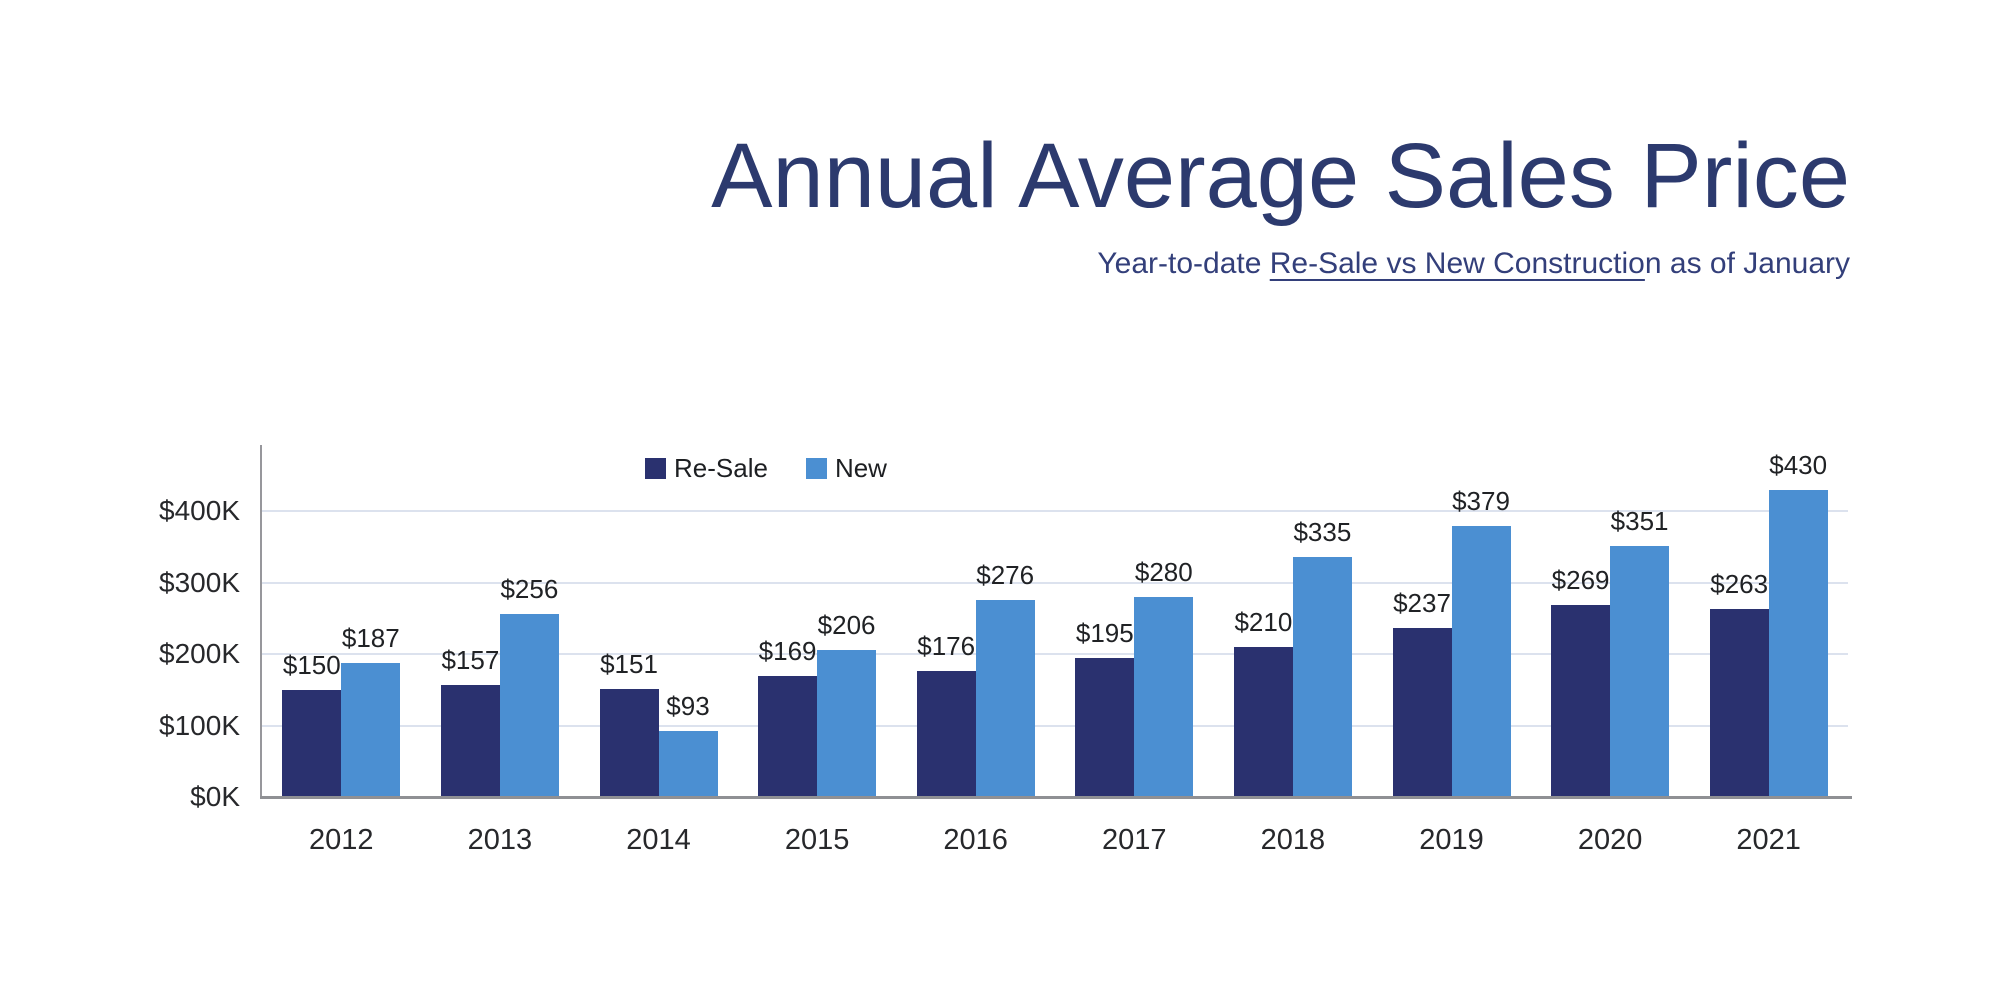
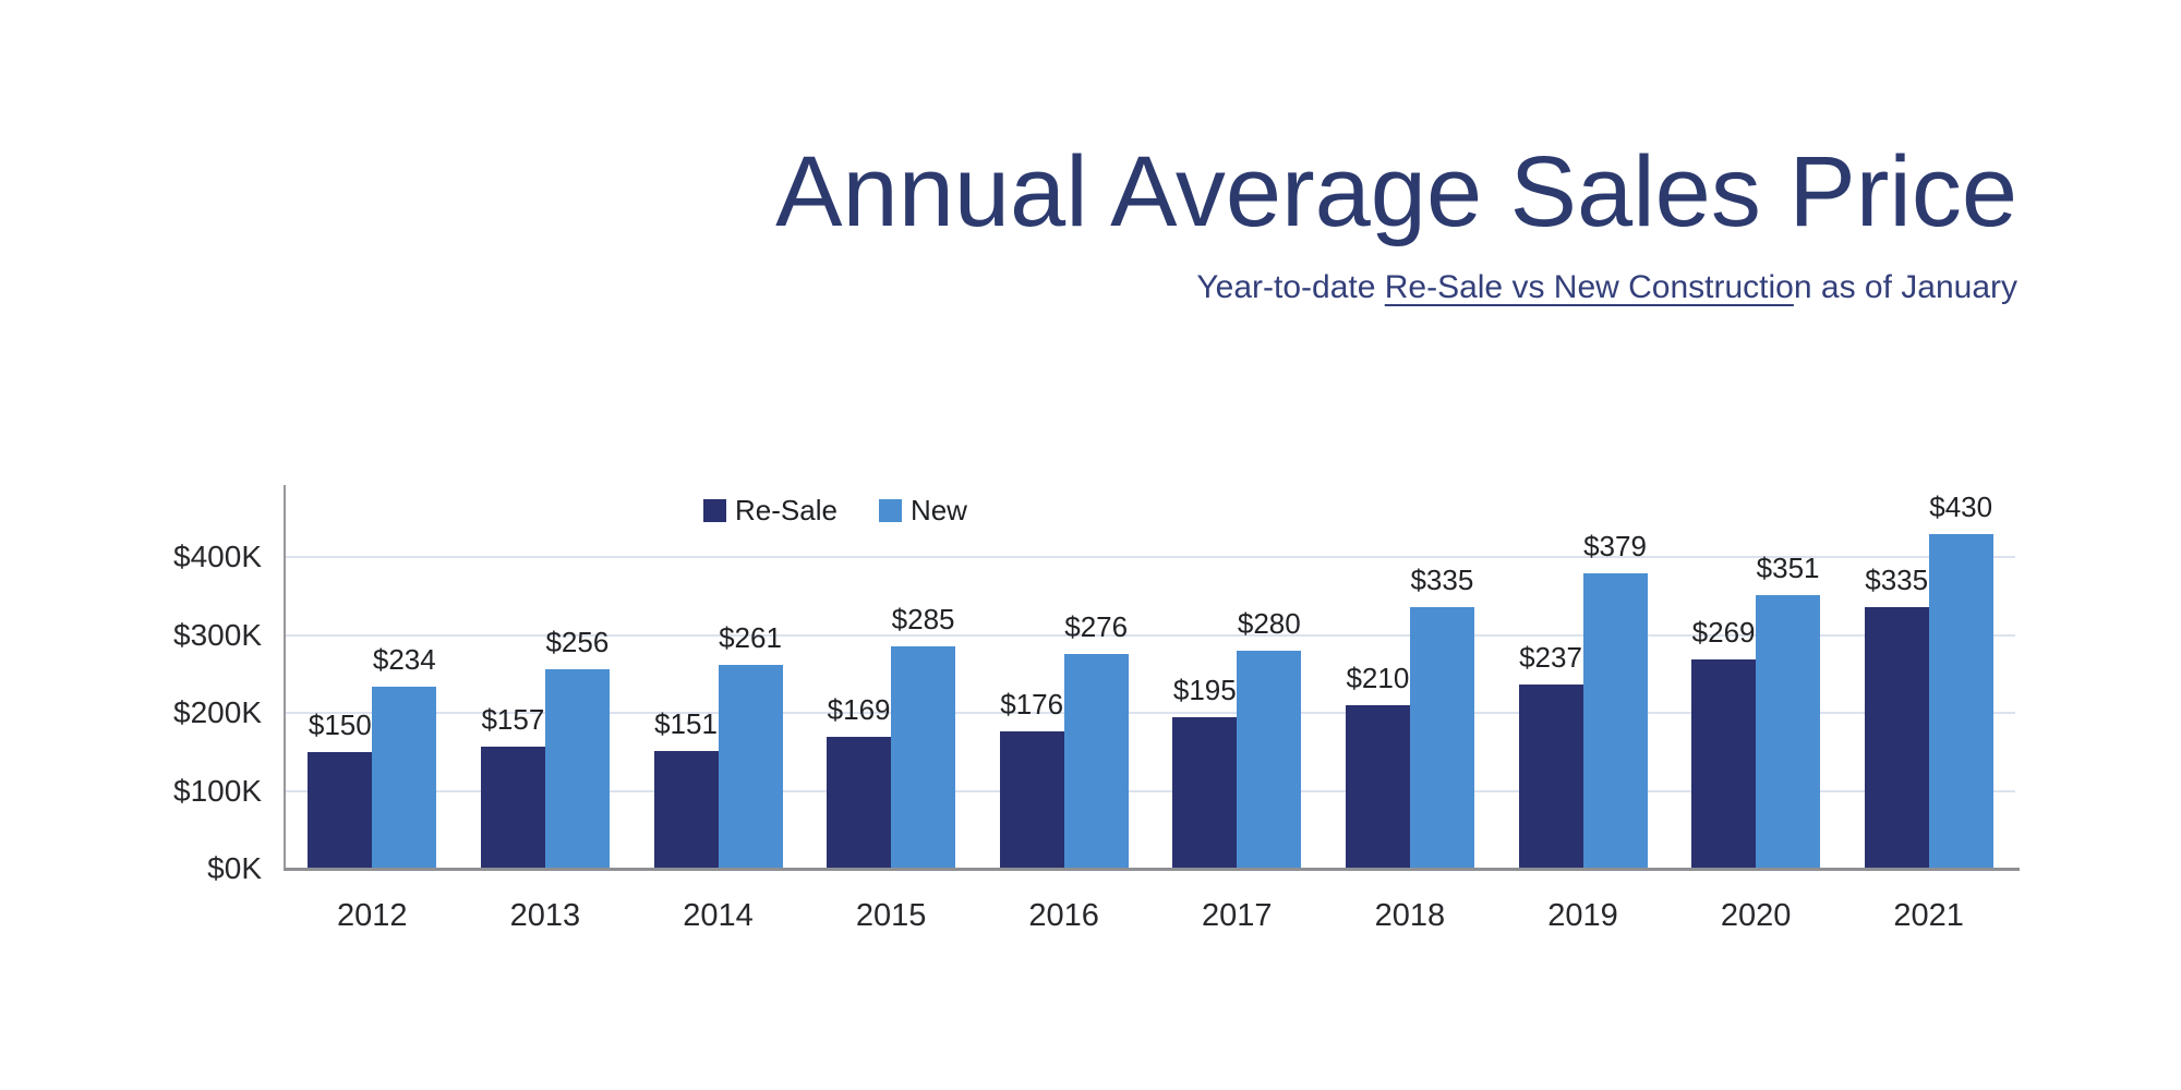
New/2012: $187 -> $234
New/2014: $93 -> $261
New/2015: $206 -> $285
Re-Sale/2021: $263 -> $335
